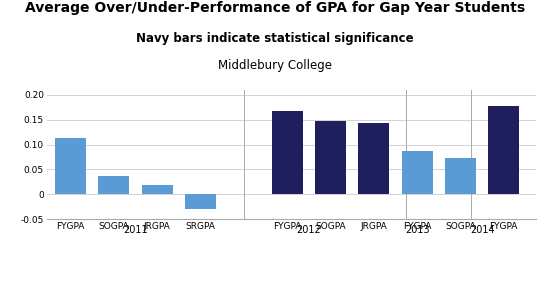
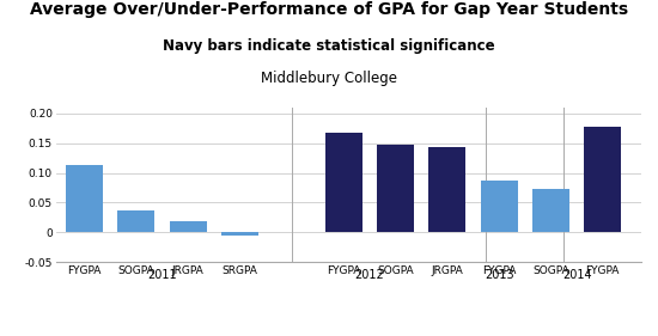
SRGPA: -0.030 -> -0.005
